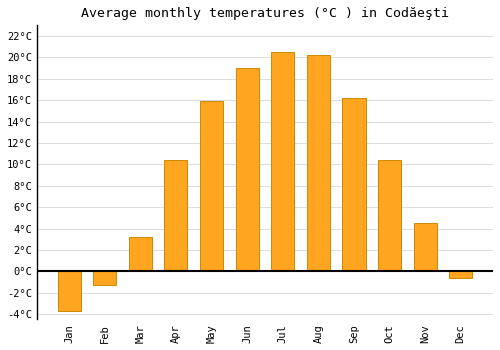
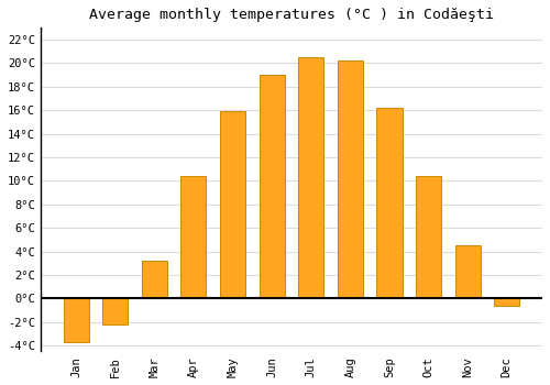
Feb: -1.3°C -> -2.2°C
